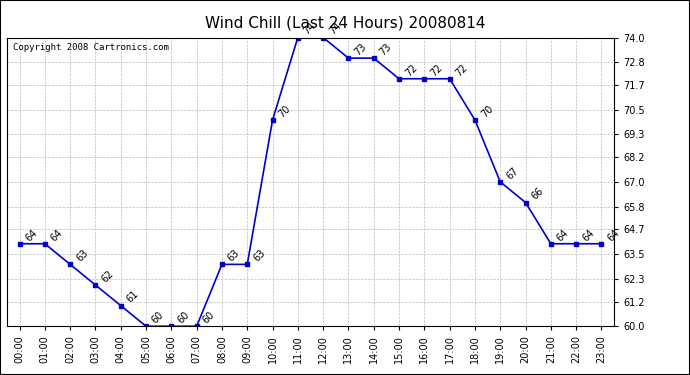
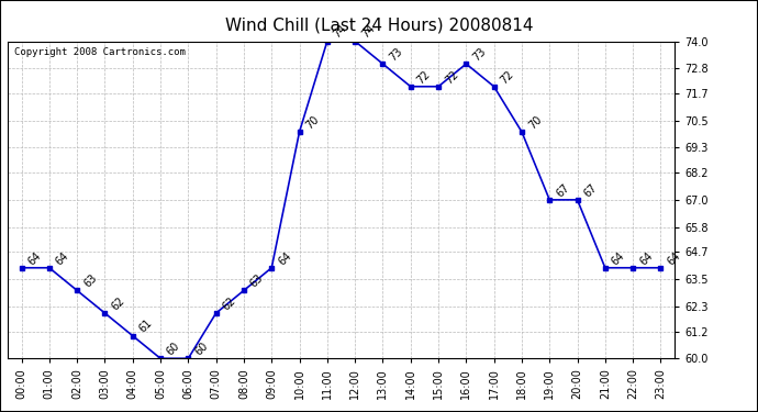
07:00: 60 -> 62
09:00: 63 -> 64
14:00: 73 -> 72
16:00: 72 -> 73
20:00: 66 -> 67
